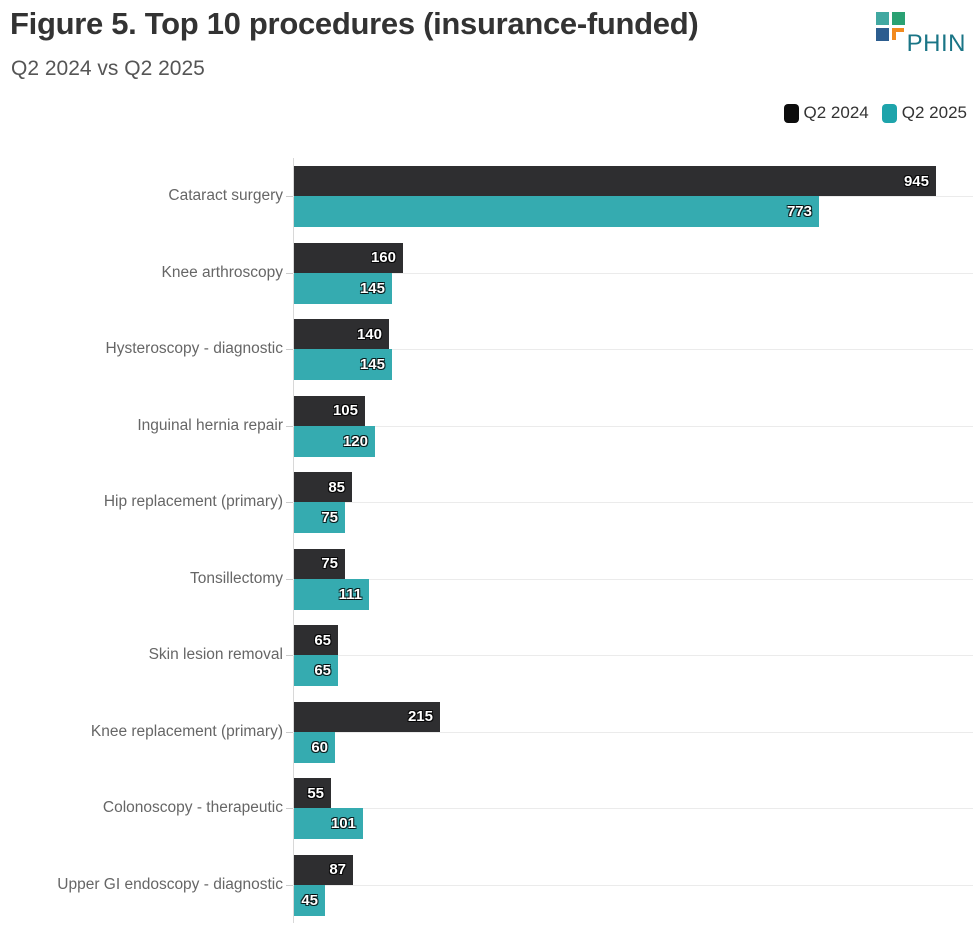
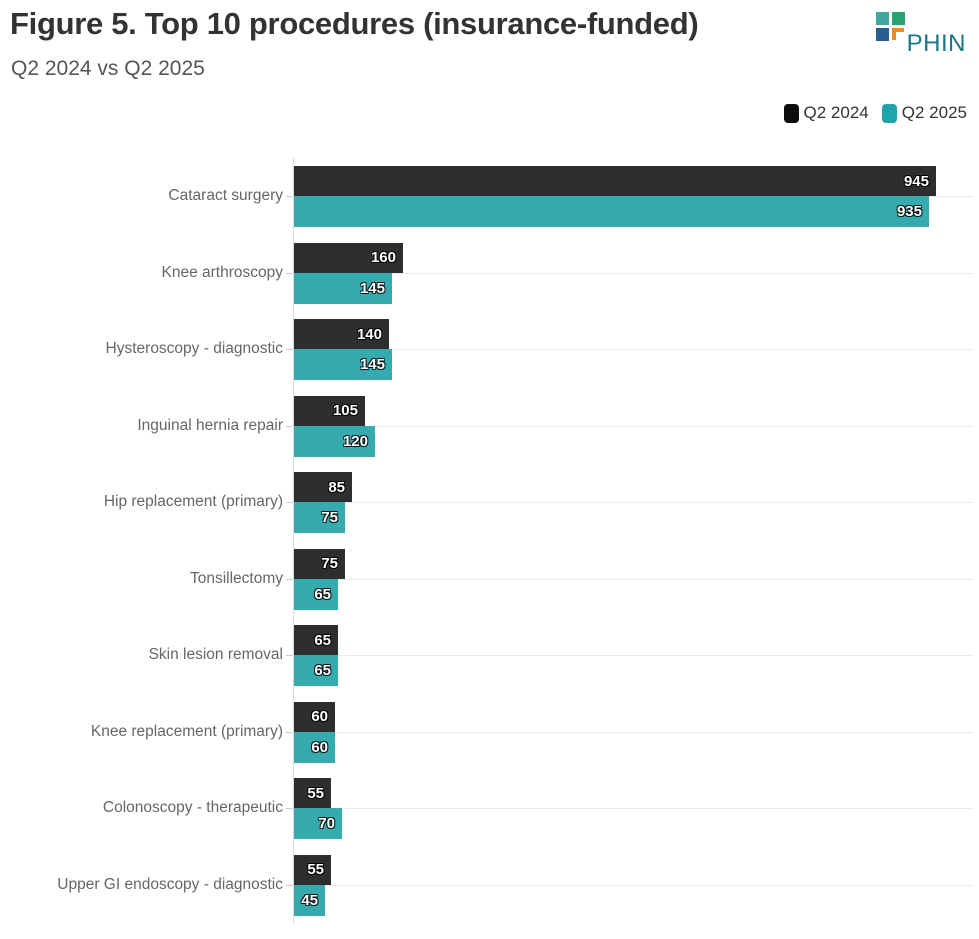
Q2 2025/Cataract surgery: 773 -> 935
Q2 2025/Tonsillectomy: 111 -> 65
Q2 2024/Knee replacement (primary): 215 -> 60
Q2 2025/Colonoscopy - therapeutic: 101 -> 70
Q2 2024/Upper GI endoscopy - diagnostic: 87 -> 55
